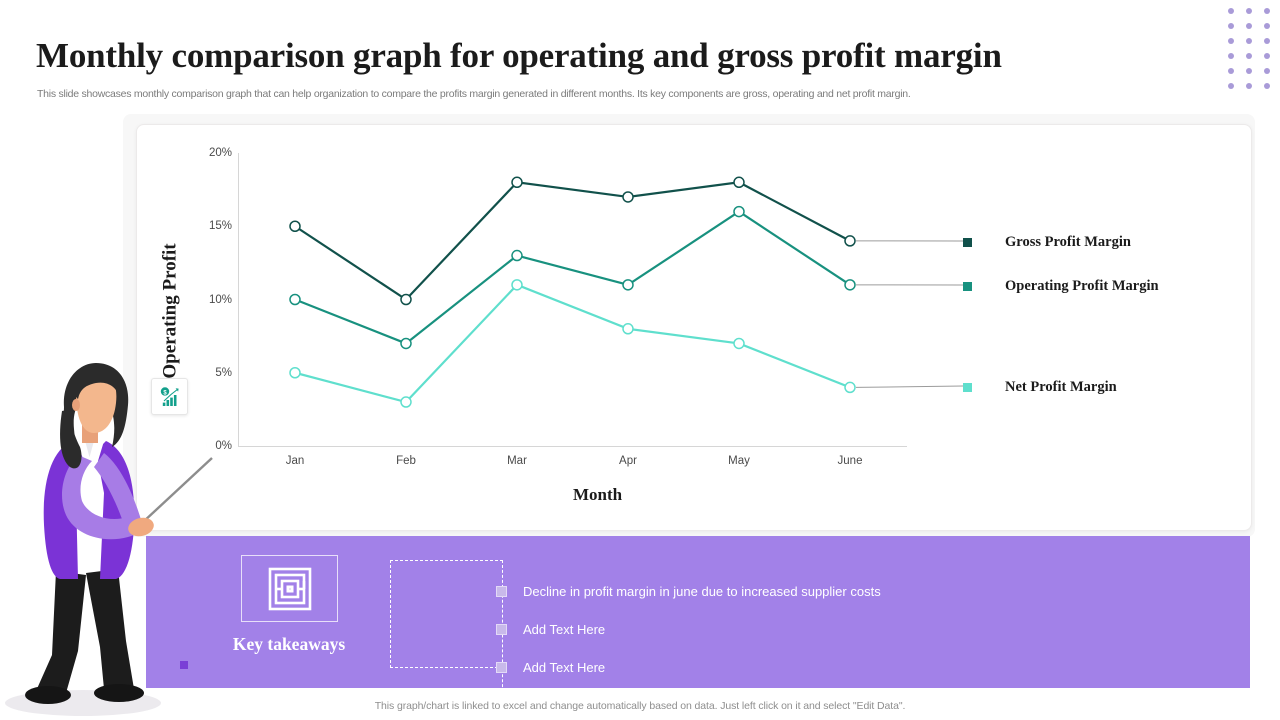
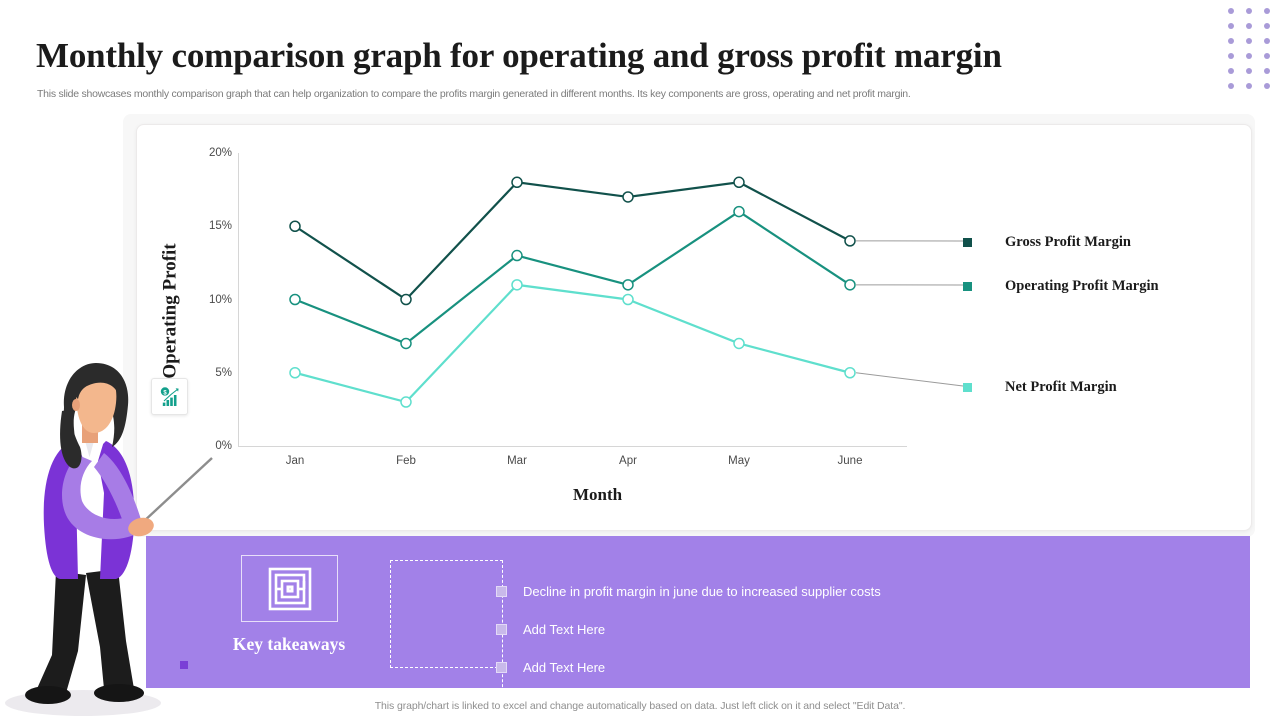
Net Profit Margin/Apr: 8% -> 10%
Net Profit Margin/June: 4% -> 5%
